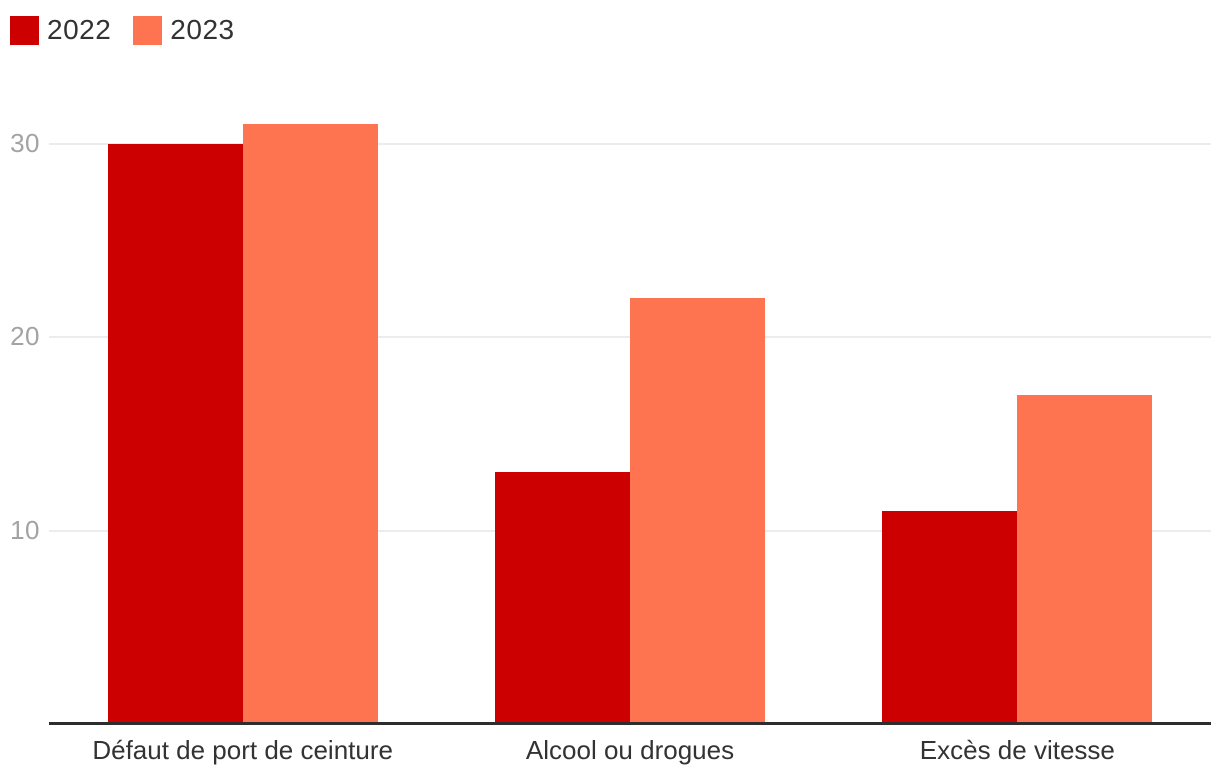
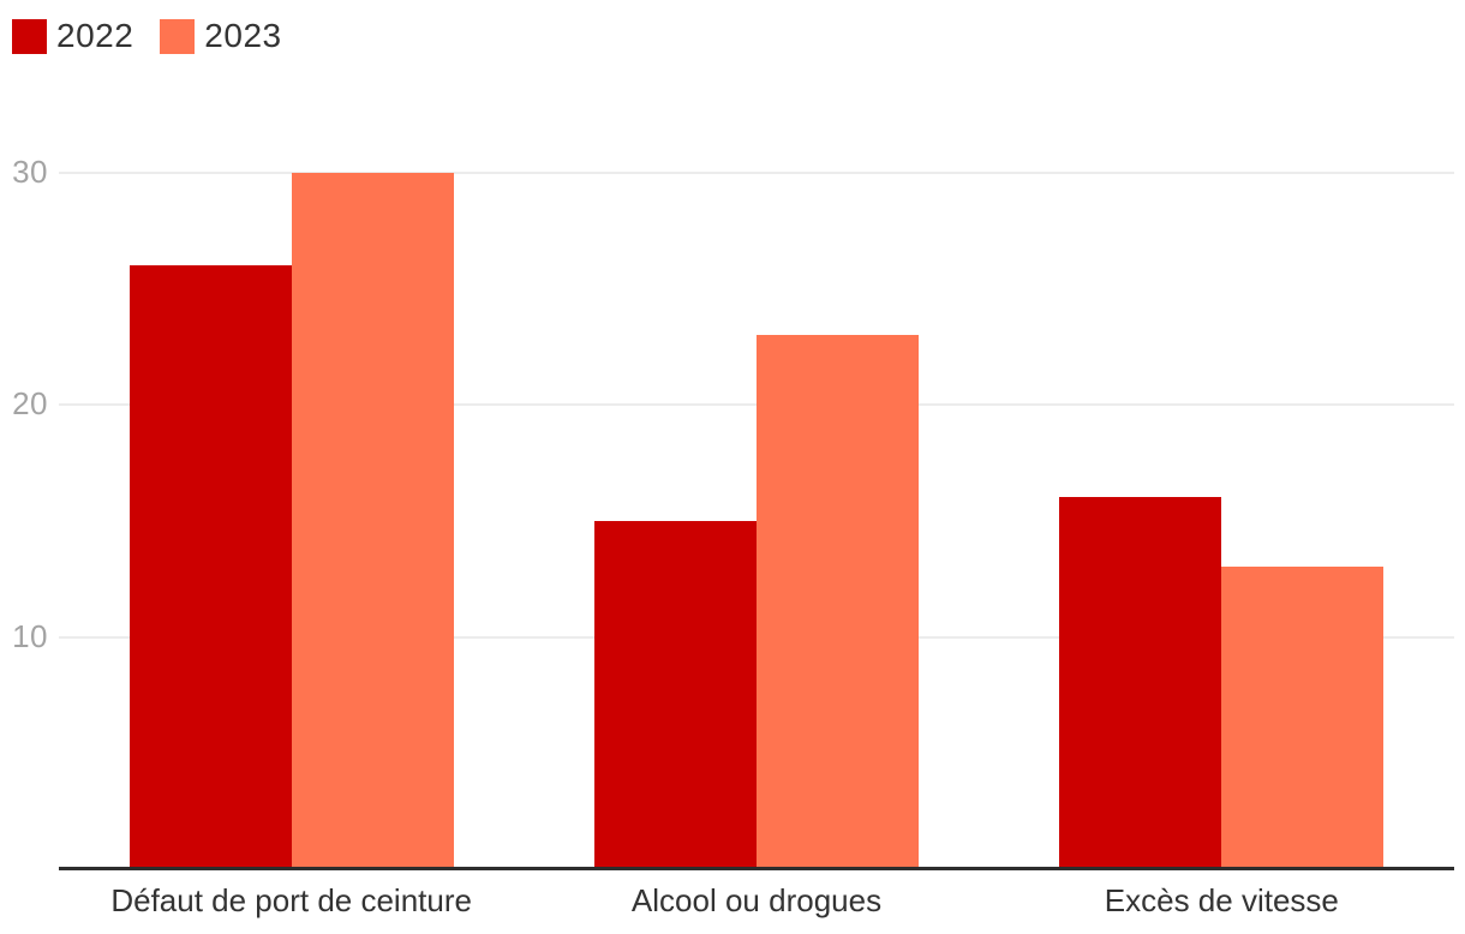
2022/Défaut de port de ceinture: 30 -> 26
2023/Défaut de port de ceinture: 31 -> 30
2022/Alcool ou drogues: 13 -> 15
2023/Alcool ou drogues: 22 -> 23
2022/Excès de vitesse: 11 -> 16
2023/Excès de vitesse: 17 -> 13
